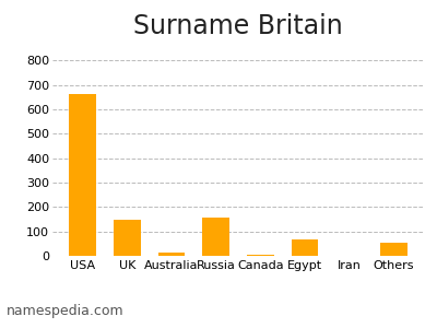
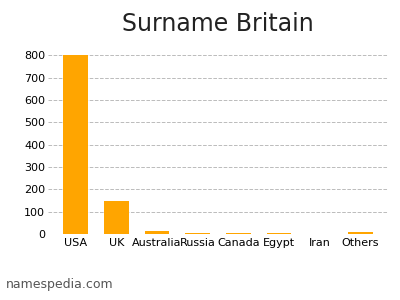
USA: 665 -> 800
Russia: 155 -> 5
Egypt: 65 -> 4
Others: 55 -> 10
